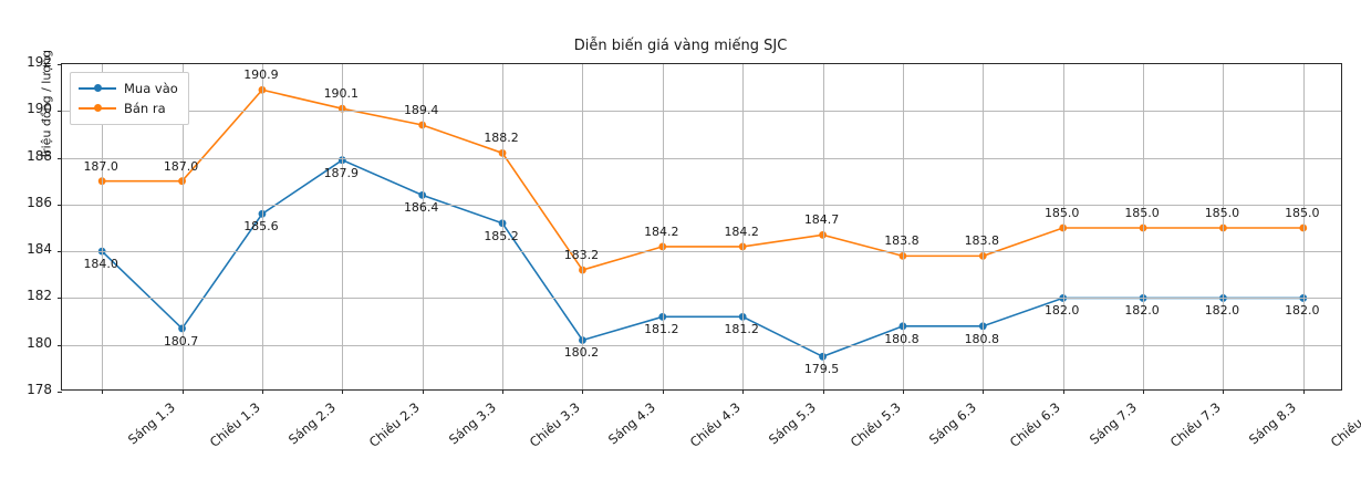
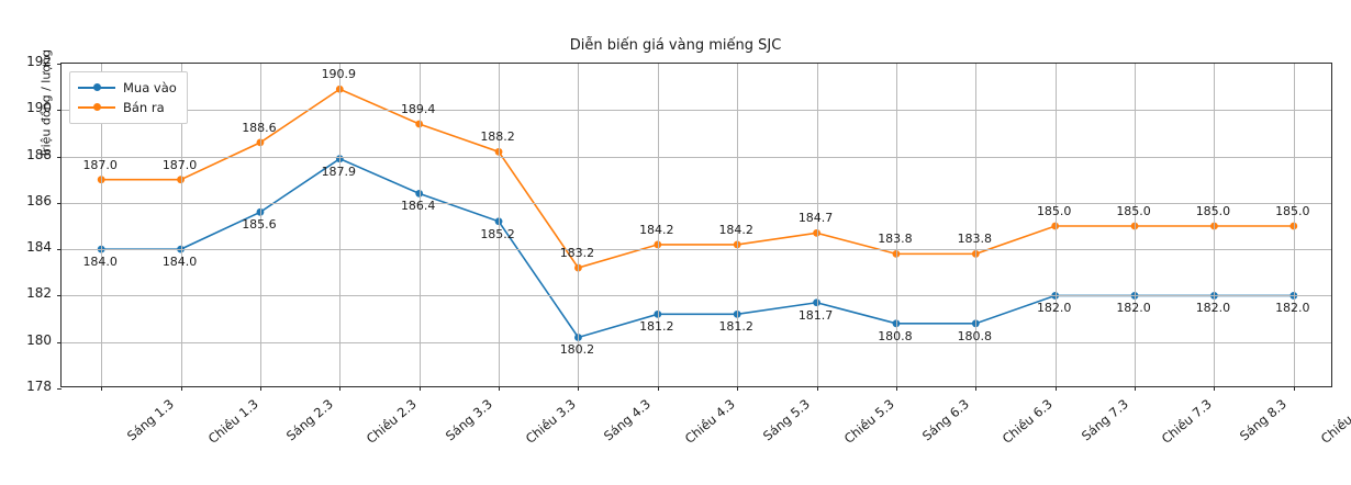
Mua vào/Chiều 1.3: 180.7 -> 184.0
Bán ra/Sáng 2.3: 190.9 -> 188.6
Bán ra/Chiều 2.3: 190.1 -> 190.9
Mua vào/Chiều 5.3: 179.5 -> 181.7
